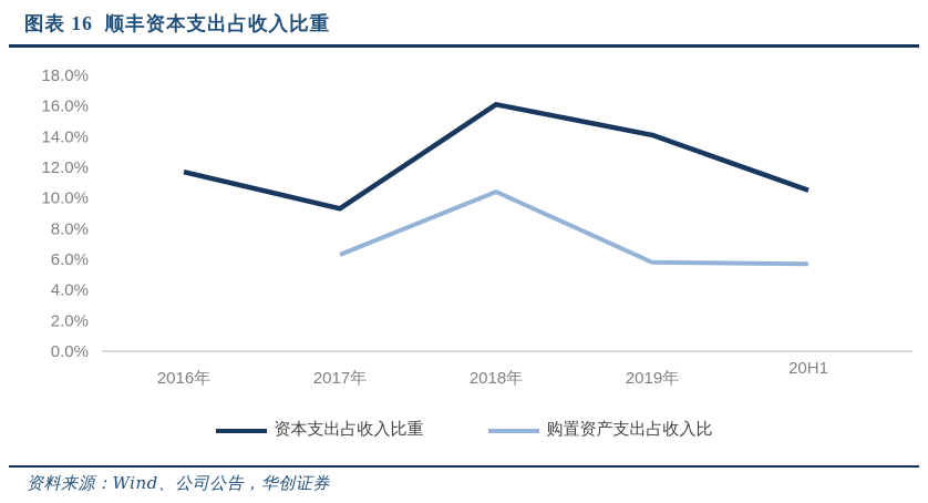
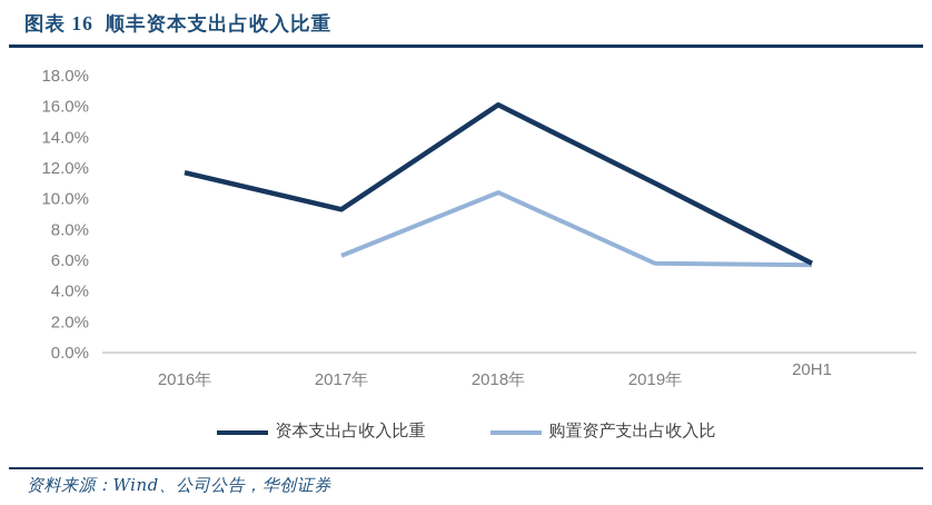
资本支出占收入比重/2019年: 14.1% -> 11.0%
资本支出占收入比重/20H1: 10.5% -> 5.8%
